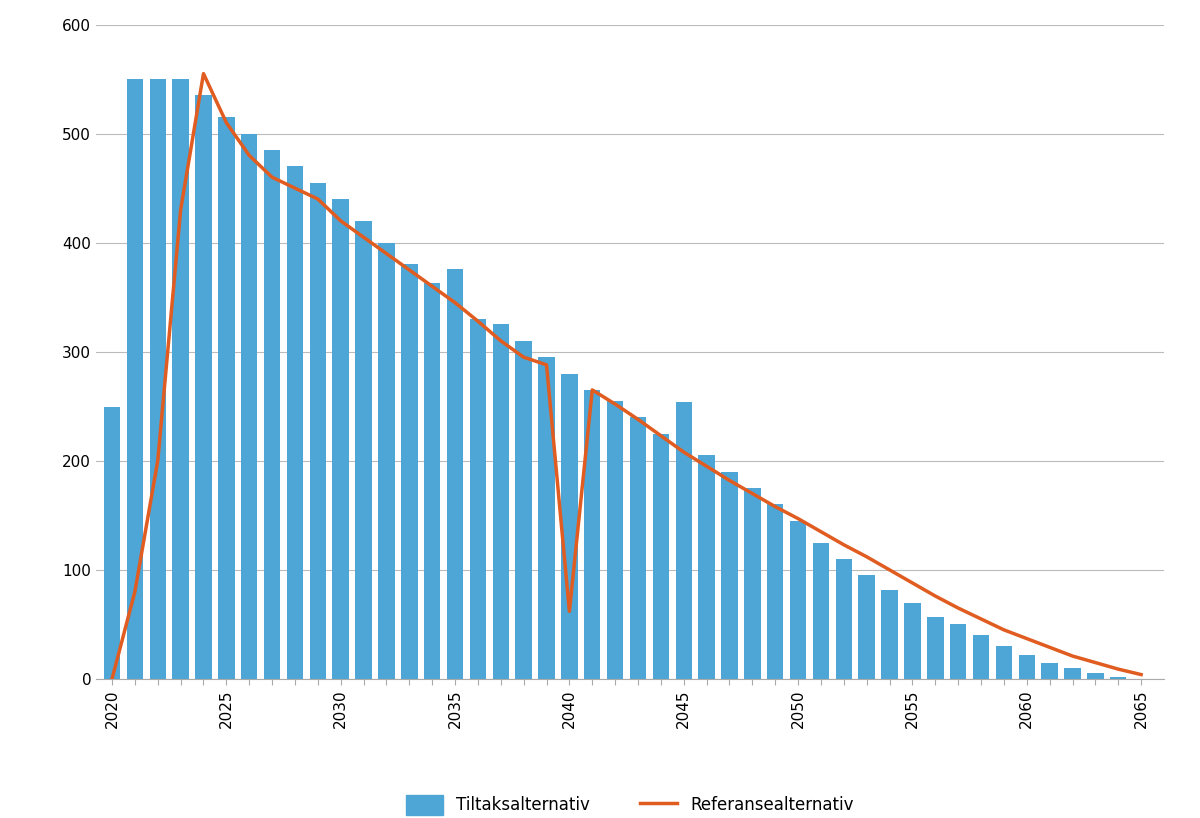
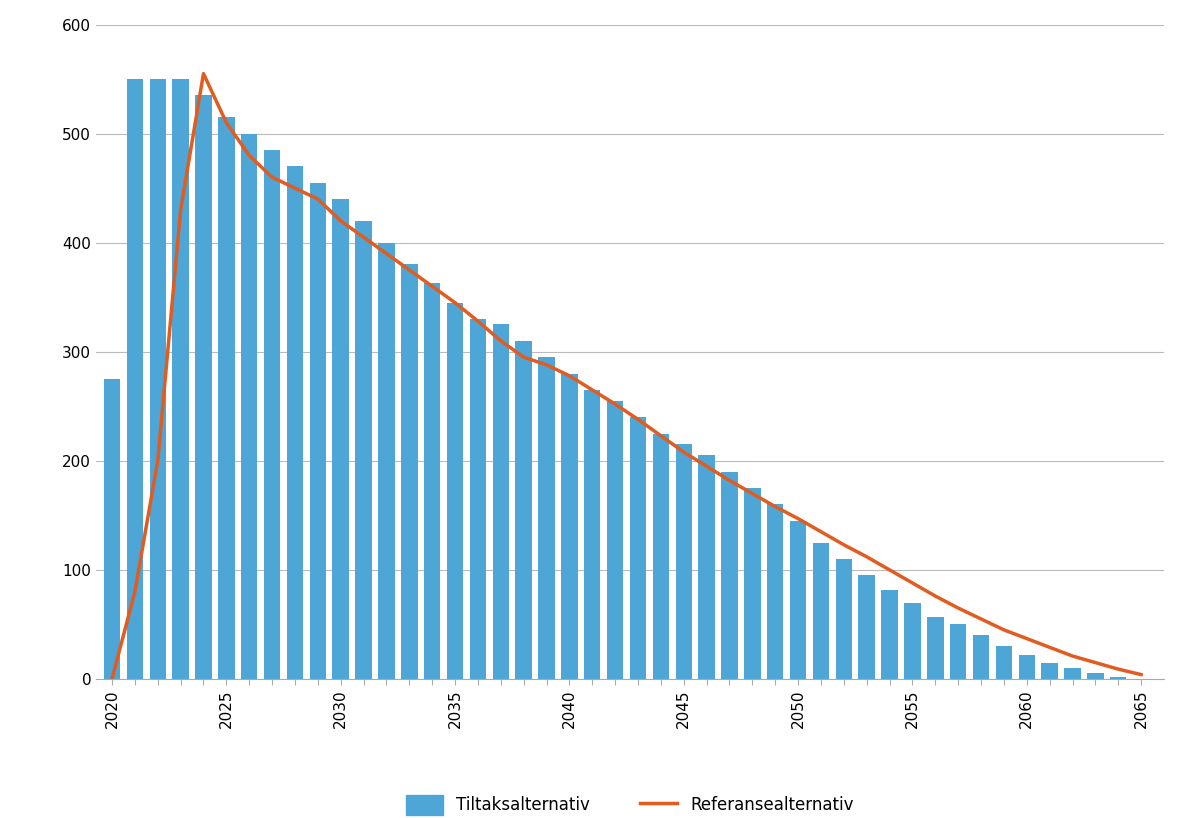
Tiltaksalternativ/2020: 249 -> 275
Tiltaksalternativ/2035: 376 -> 345
Referansealternativ/2040: 62 -> 278
Tiltaksalternativ/2045: 254 -> 215
